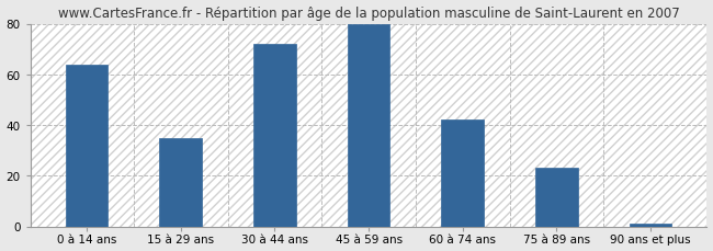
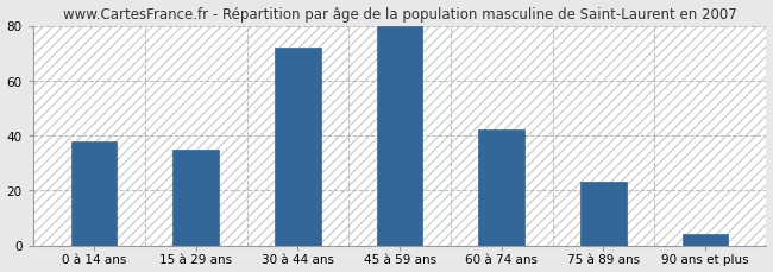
0 à 14 ans: 64 -> 38
90 ans et plus: 1 -> 4
